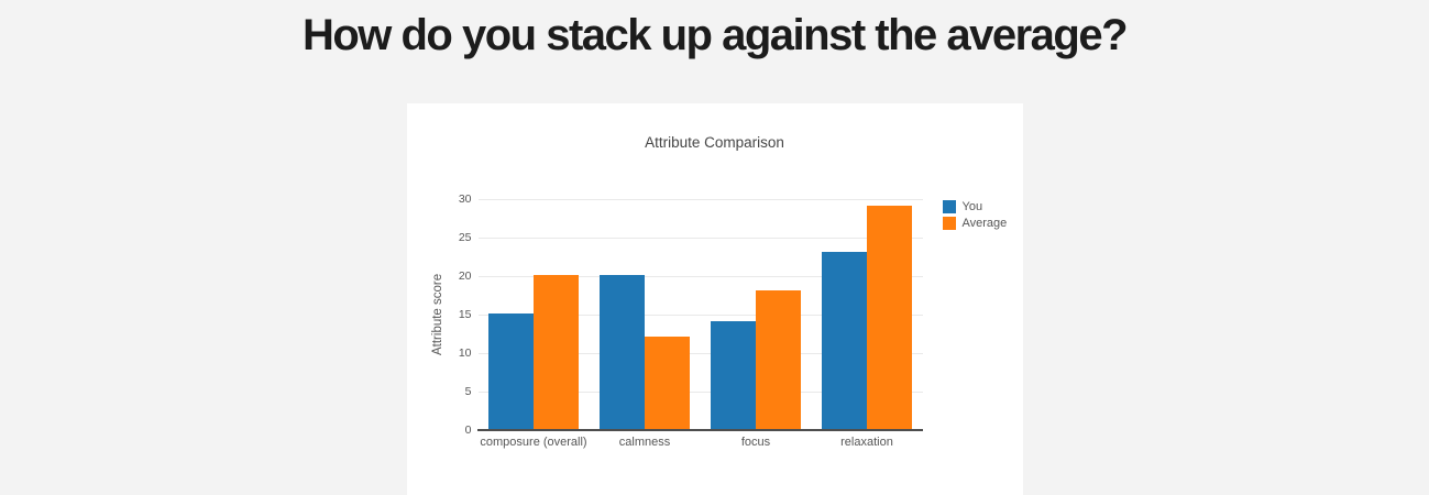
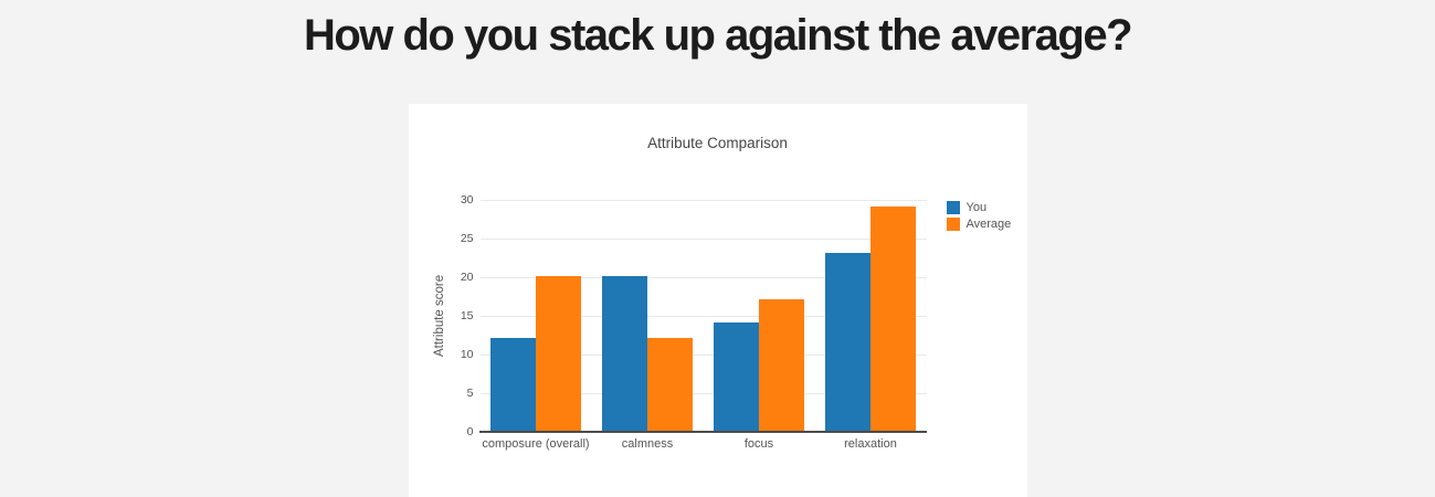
You/composure (overall): 15 -> 12
Average/focus: 18 -> 17
